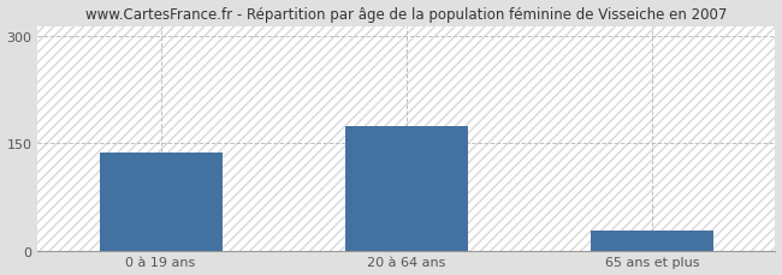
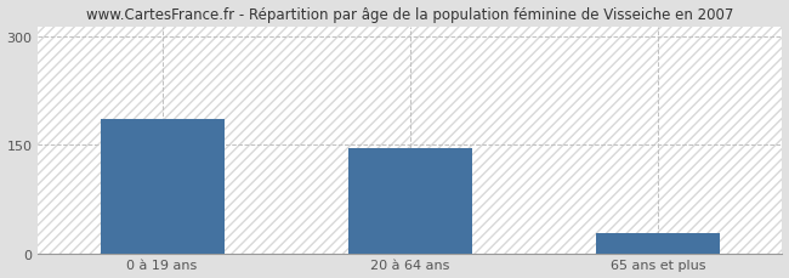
0 à 19 ans: 138 -> 186
20 à 64 ans: 175 -> 146
